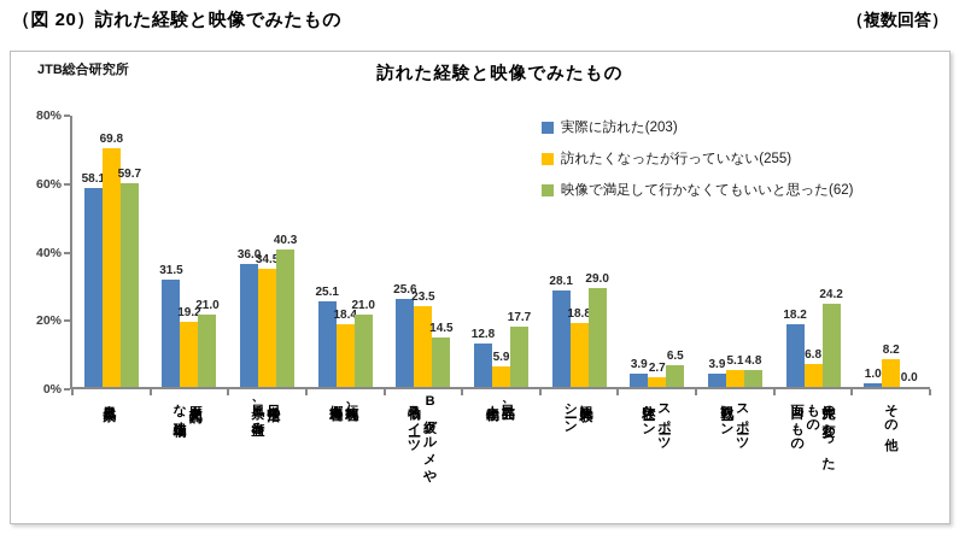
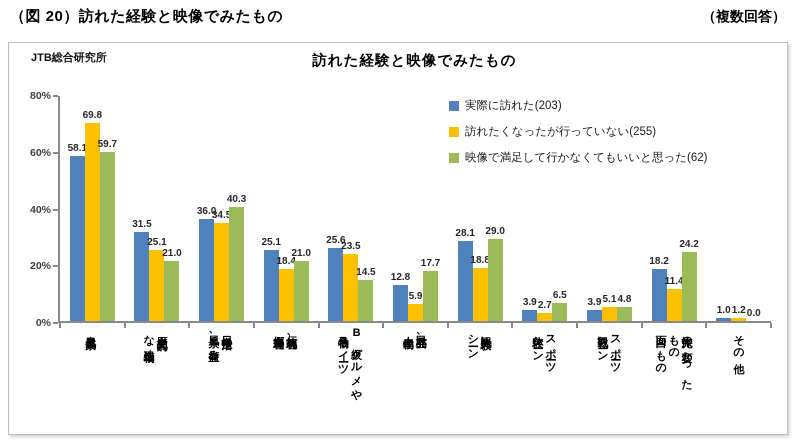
訪れたくなったが行っていない(255)/歴史文化的 な建造物: 19.2 -> 25.1
訪れたくなったが行っていない(255)/旅先の変わった もの 面白いもの: 6.8 -> 11.4
訪れたくなったが行っていない(255)/その他: 8.2 -> 1.2
